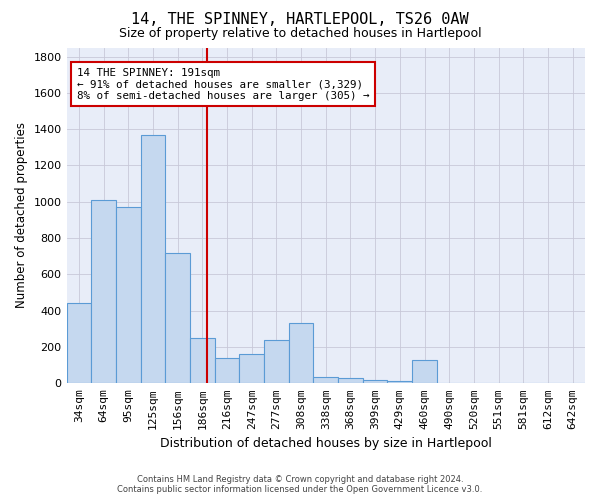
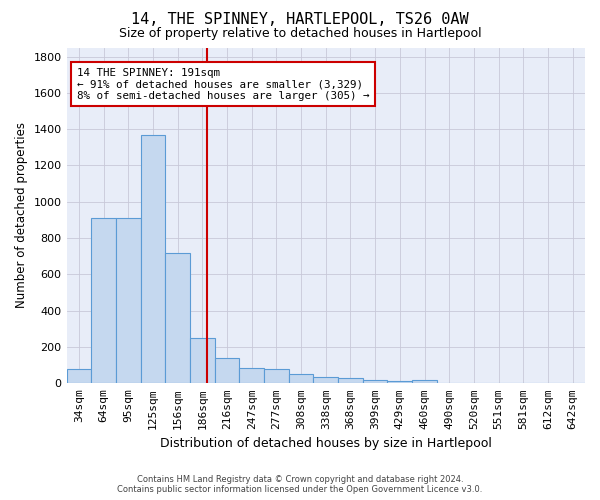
34sqm: 440 -> 80
64sqm: 1010 -> 910
95sqm: 970 -> 910
247sqm: 160 -> 80
277sqm: 240 -> 80
308sqm: 330 -> 50
460sqm: 130 -> 20
